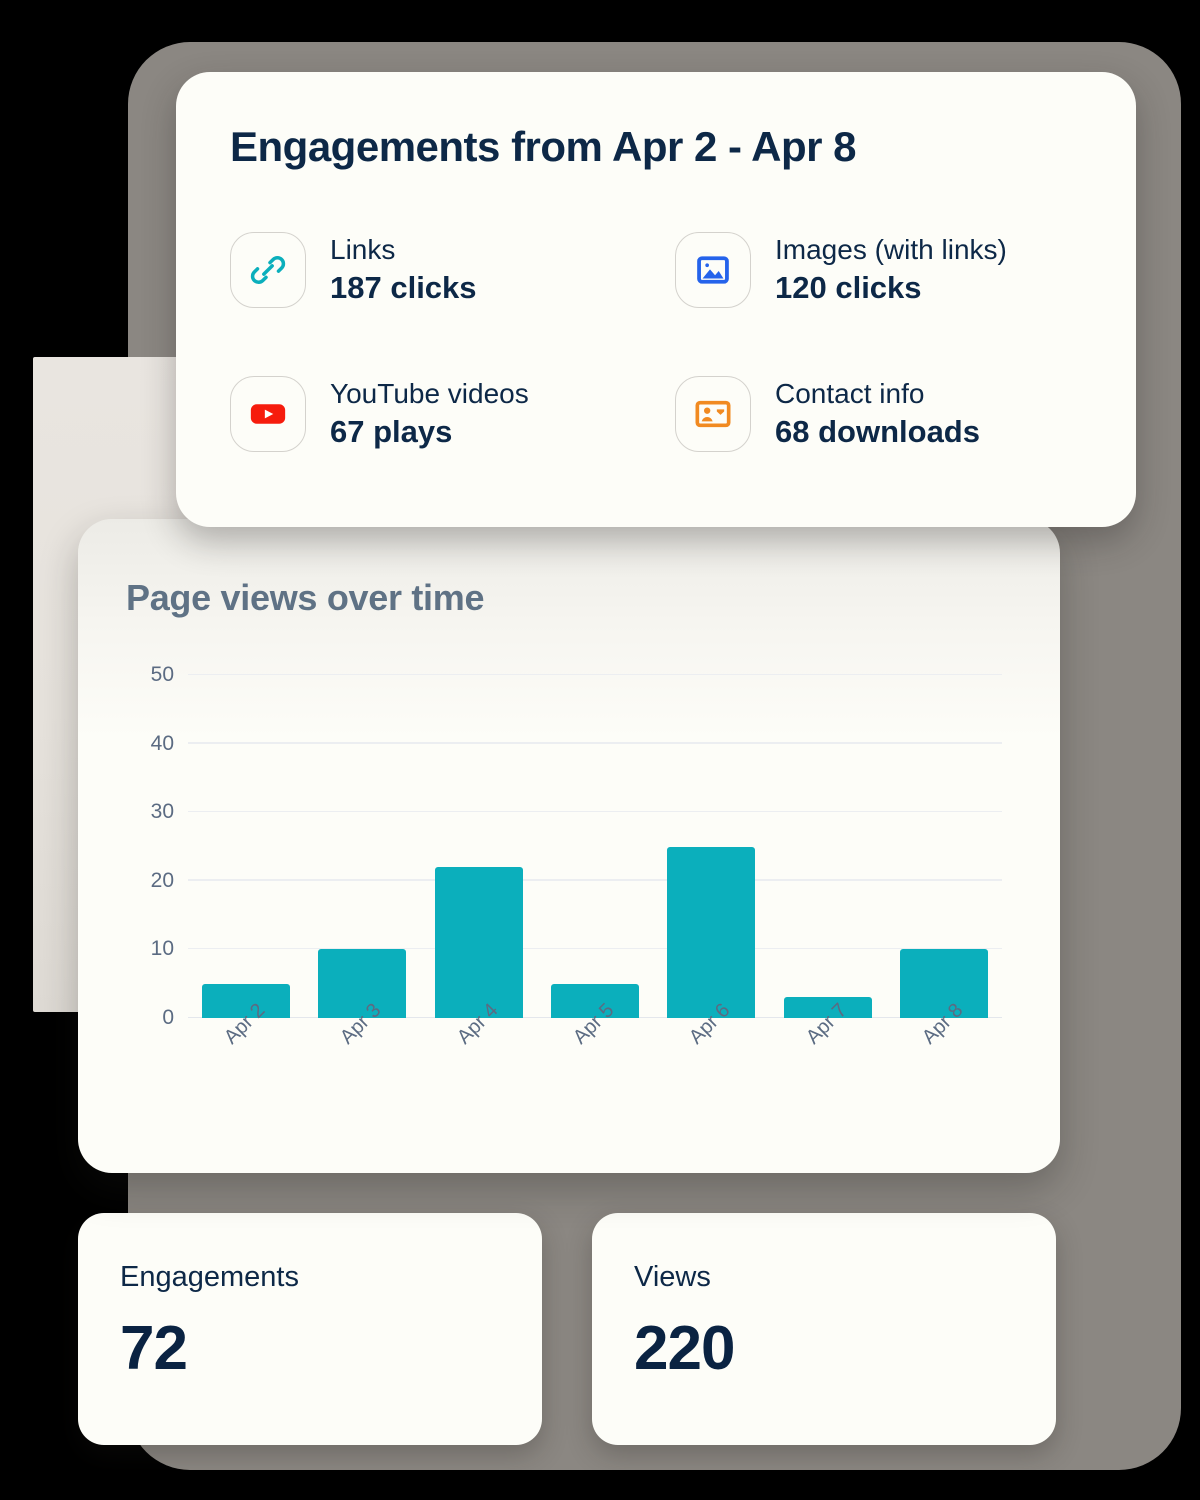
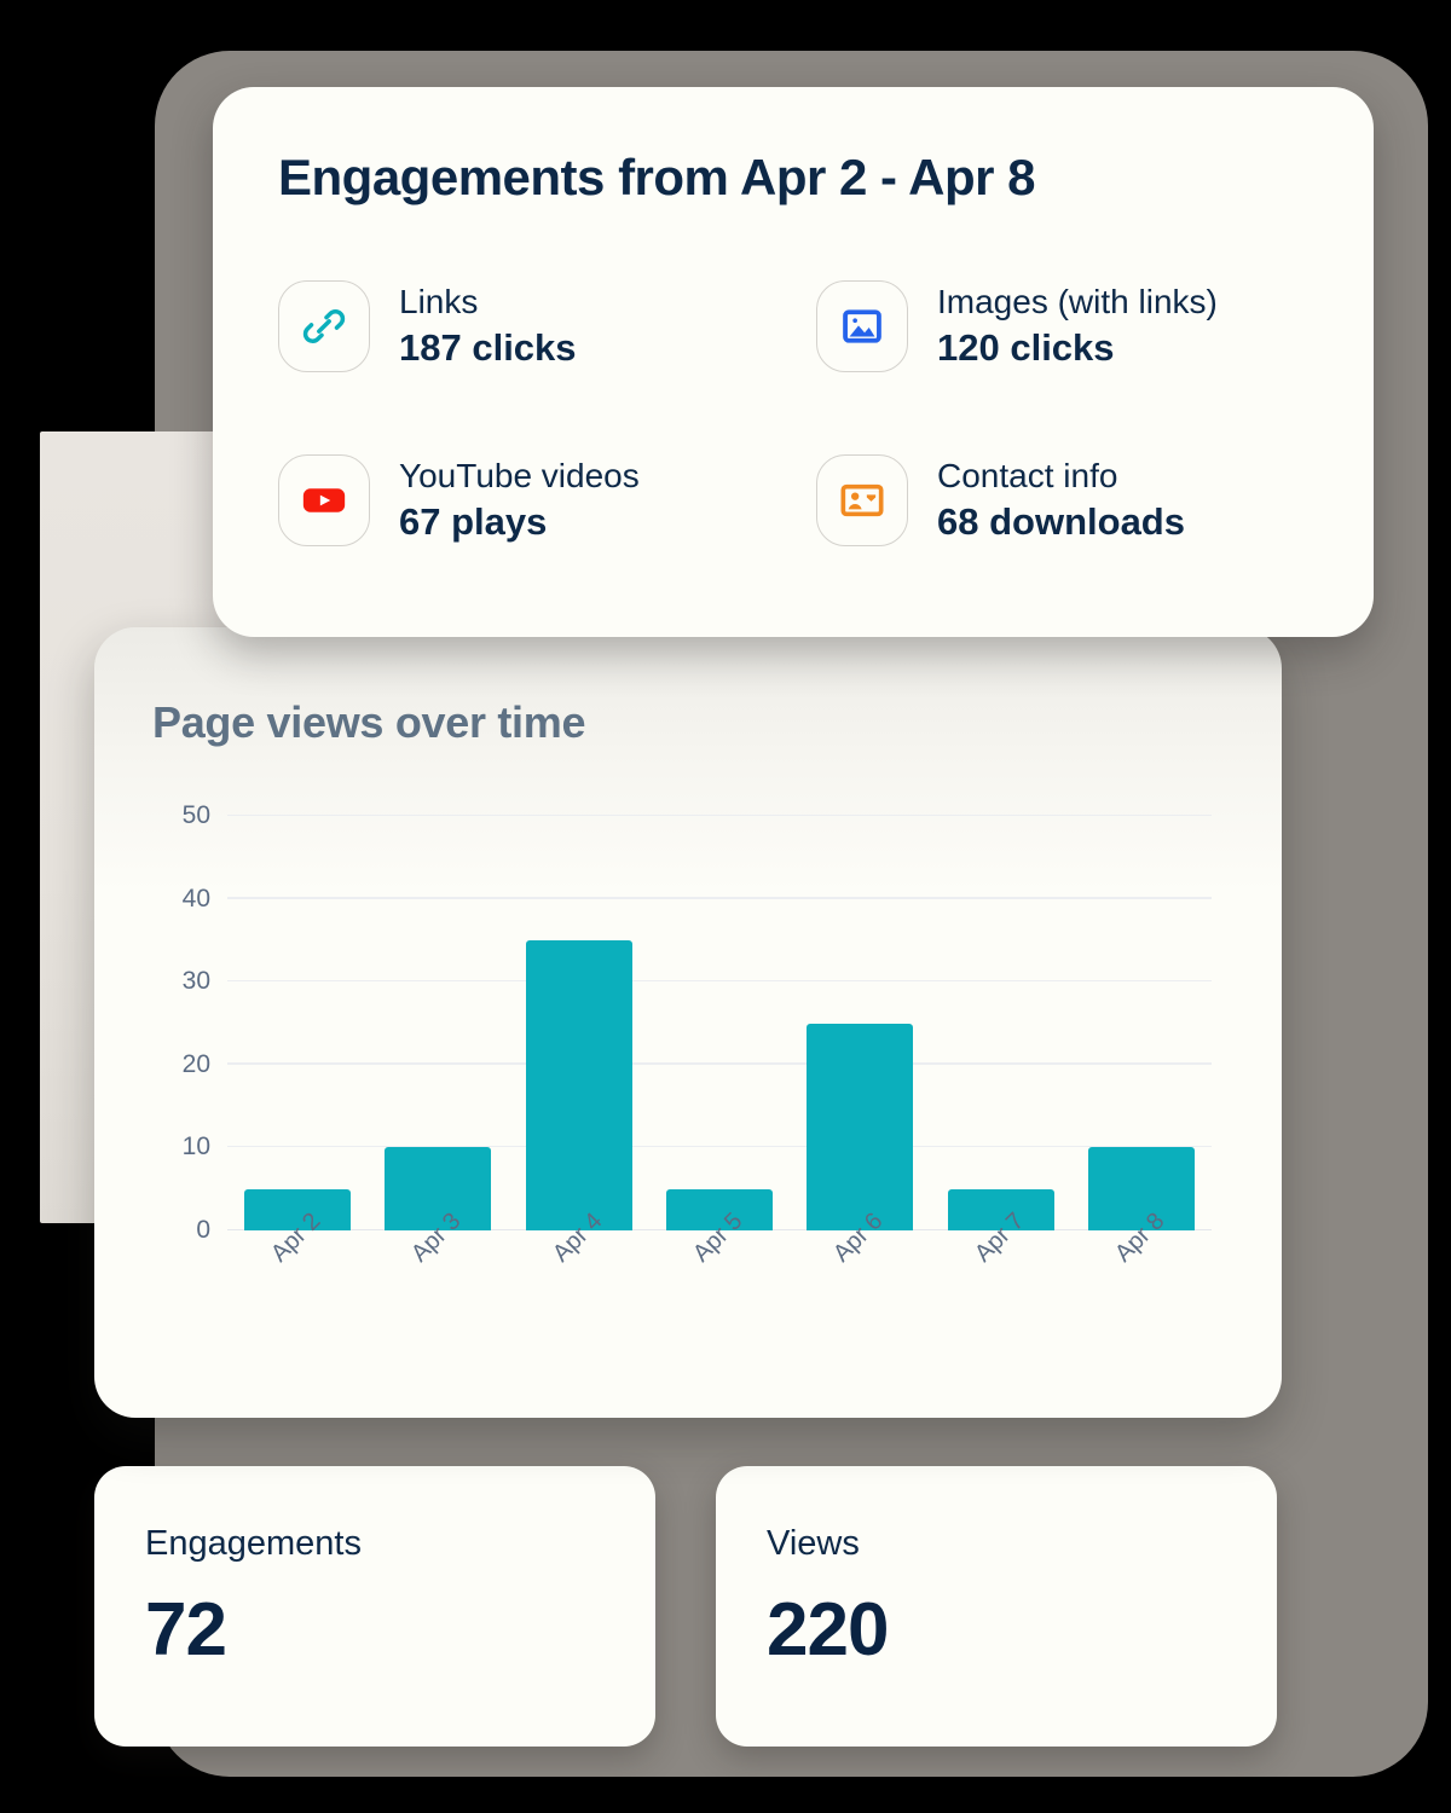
Apr 4: 22 -> 35
Apr 7: 3 -> 5
